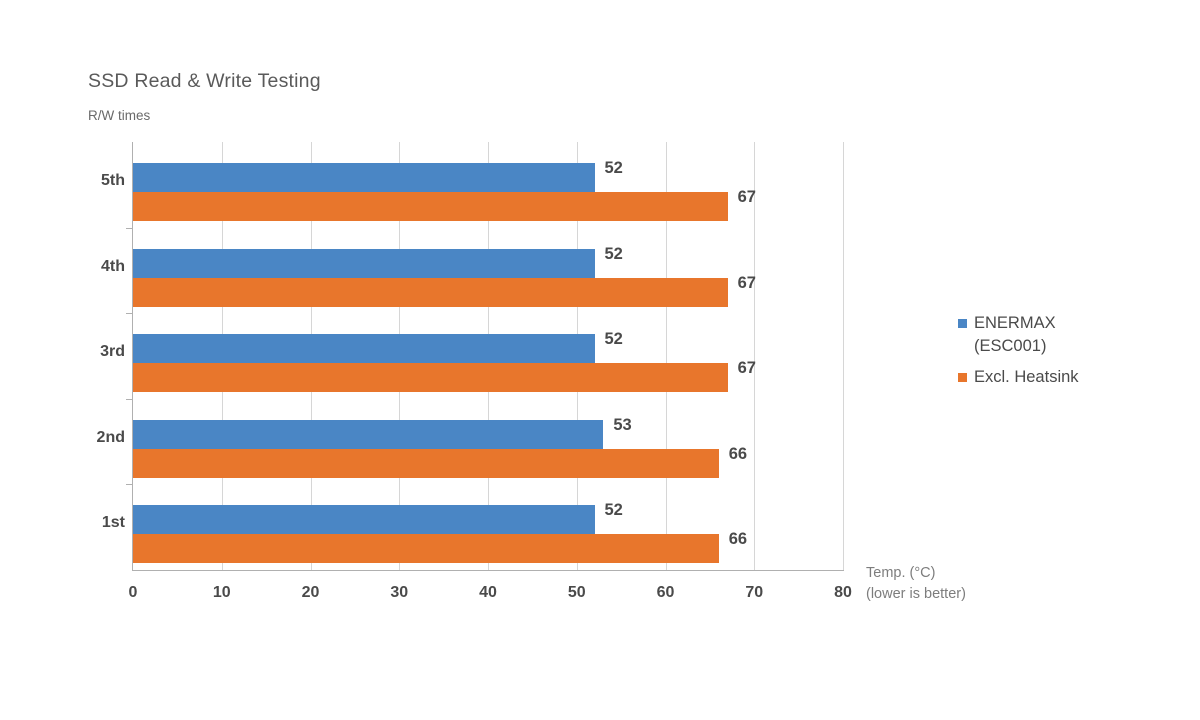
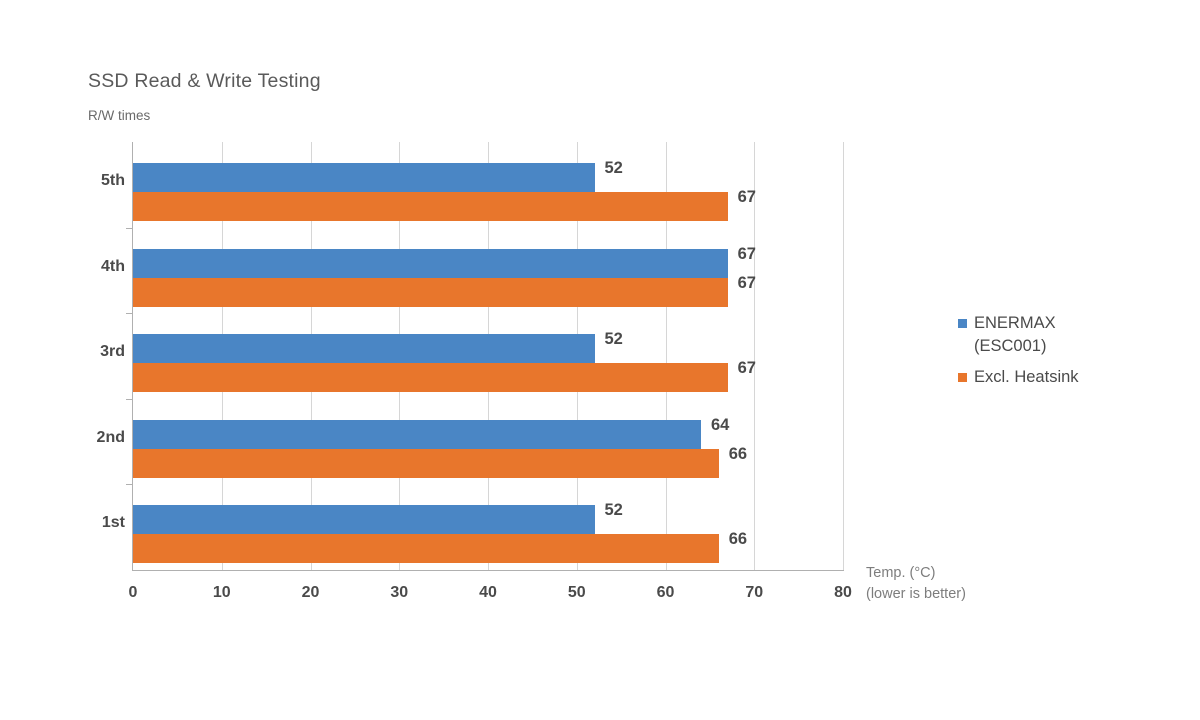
ENERMAX (ESC001)/4th: 52 -> 67
ENERMAX (ESC001)/2nd: 53 -> 64
